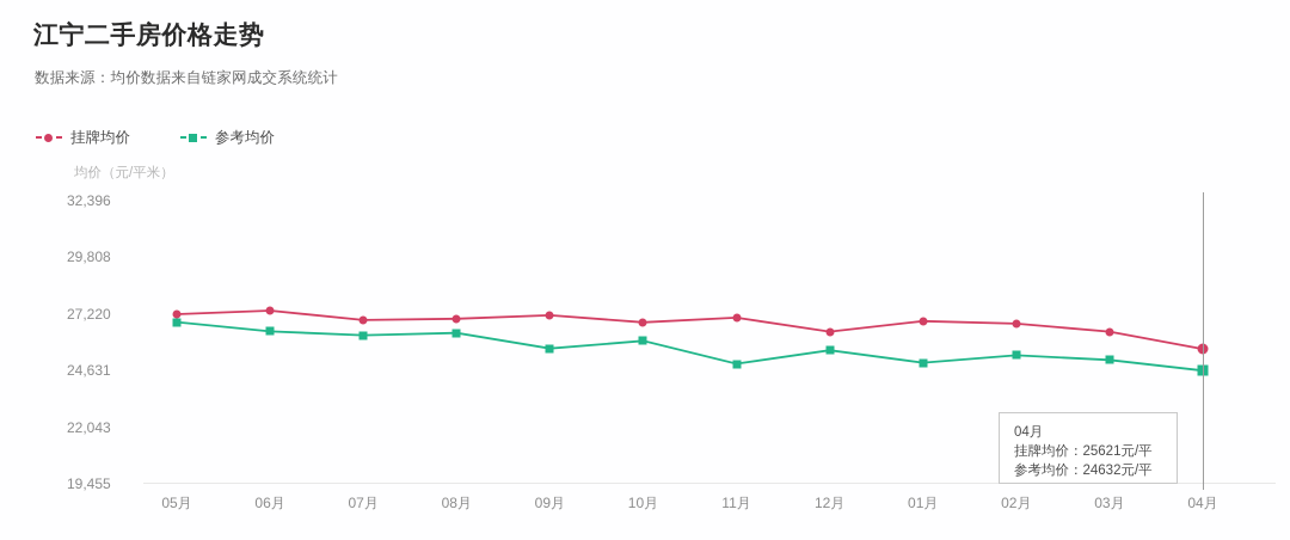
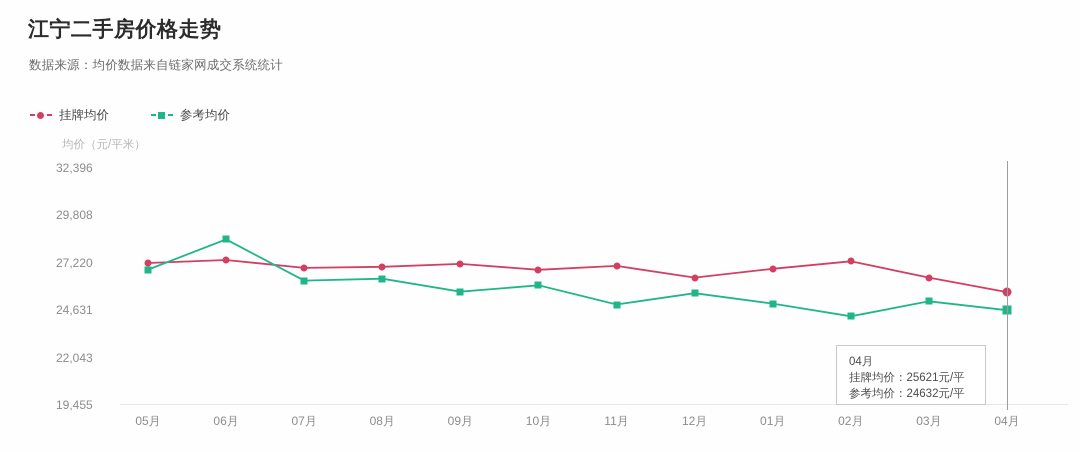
参考均价/06月: 26400 -> 28500
挂牌均价/02月: 26800 -> 27300
参考均价/02月: 25300 -> 24300
